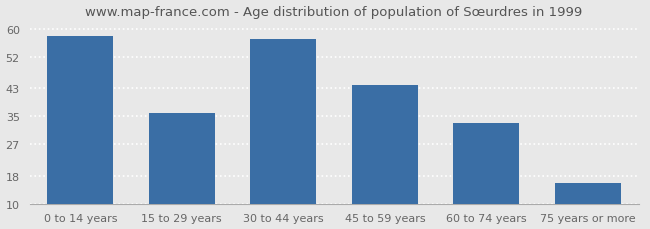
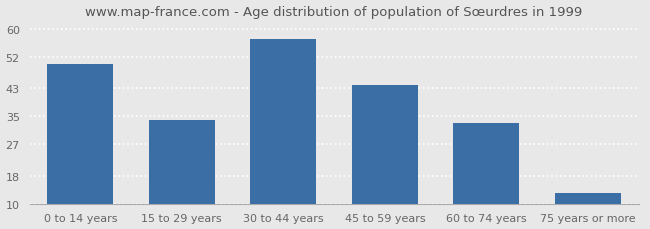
0 to 14 years: 58 -> 50
15 to 29 years: 36 -> 34
75 years or more: 16 -> 13
